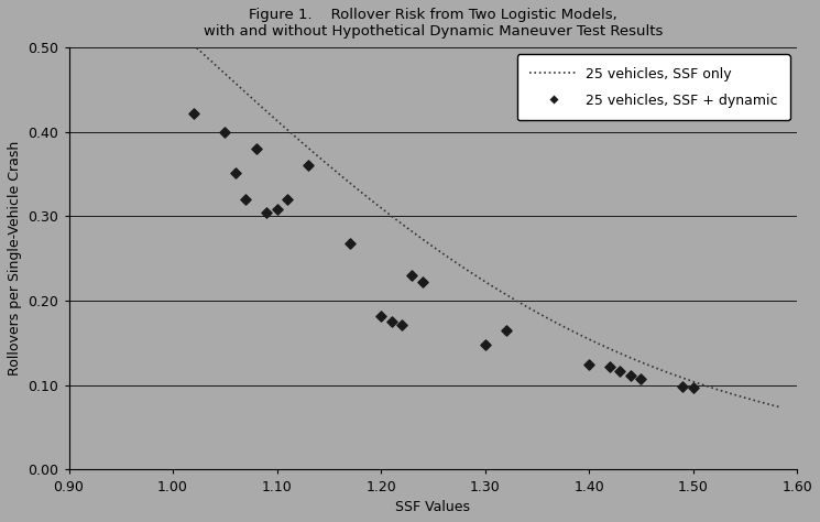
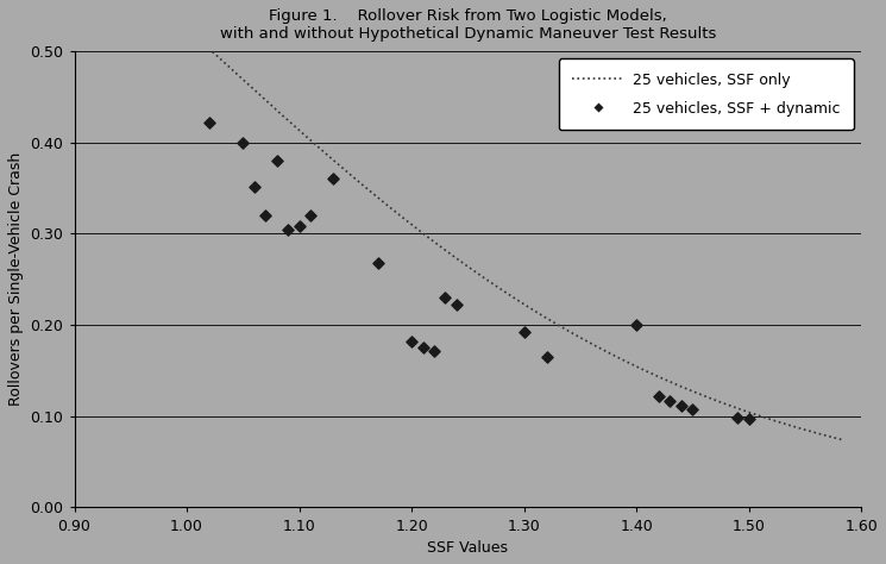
25 vehicles, SSF + dynamic/1.30: 0.148 -> 0.192
25 vehicles, SSF + dynamic/1.40: 0.124 -> 0.200
